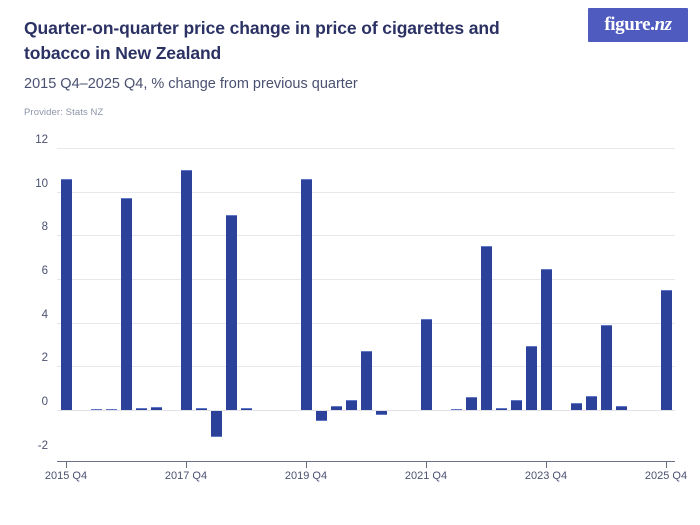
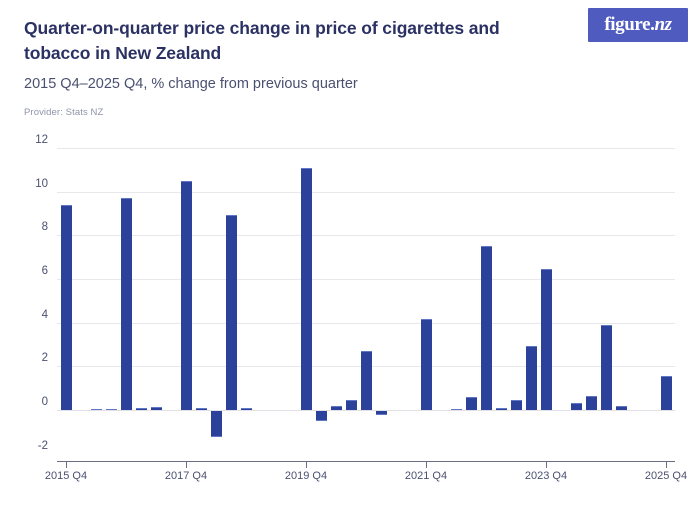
2015 Q4: 10.6 -> 9.4
2017 Q4: 11.0 -> 10.5
2019 Q4: 10.6 -> 11.1
2025 Q4: 5.5 -> 1.6
